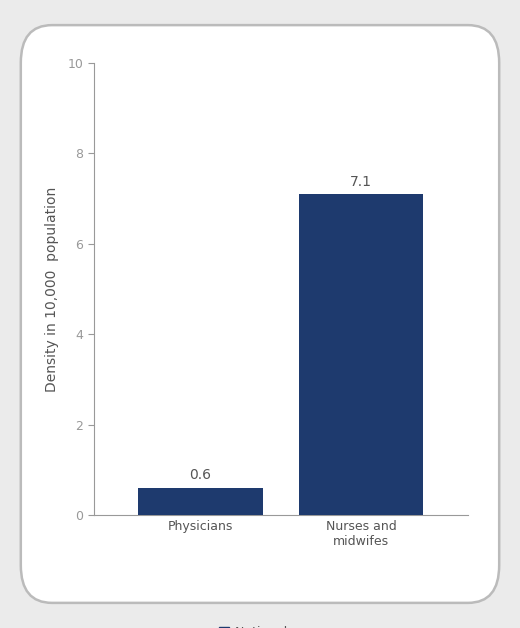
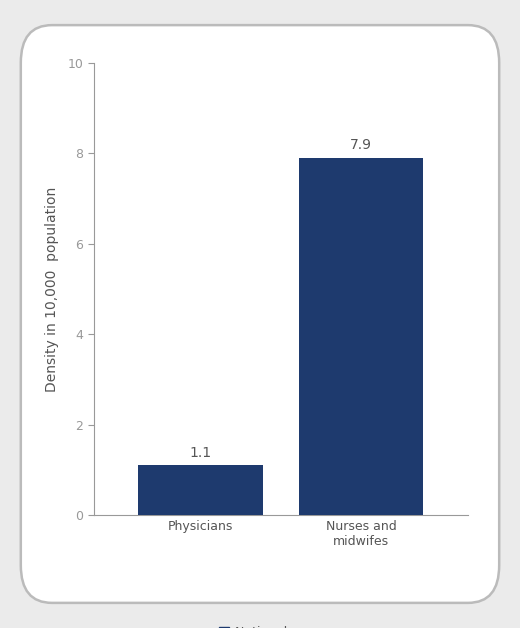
Physicians: 0.6 -> 1.1
Nurses and midwifes: 7.1 -> 7.9
